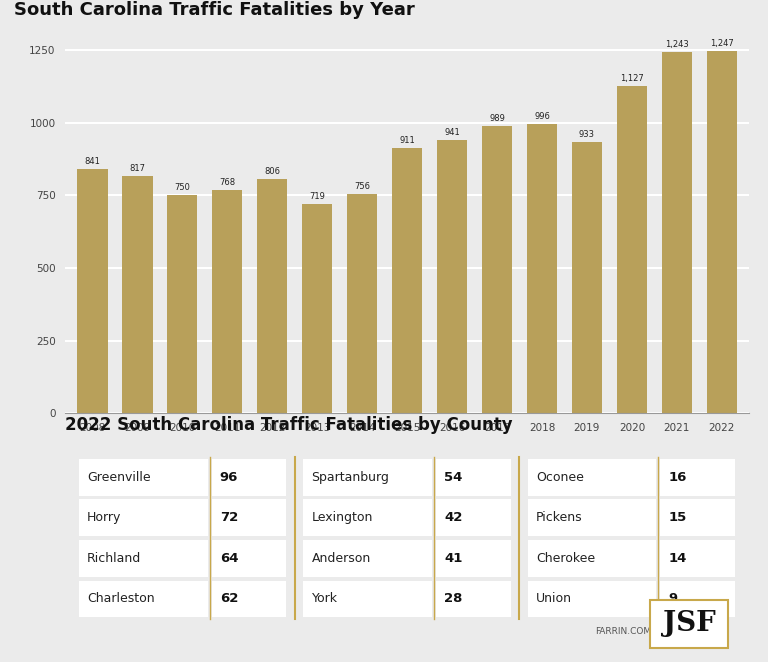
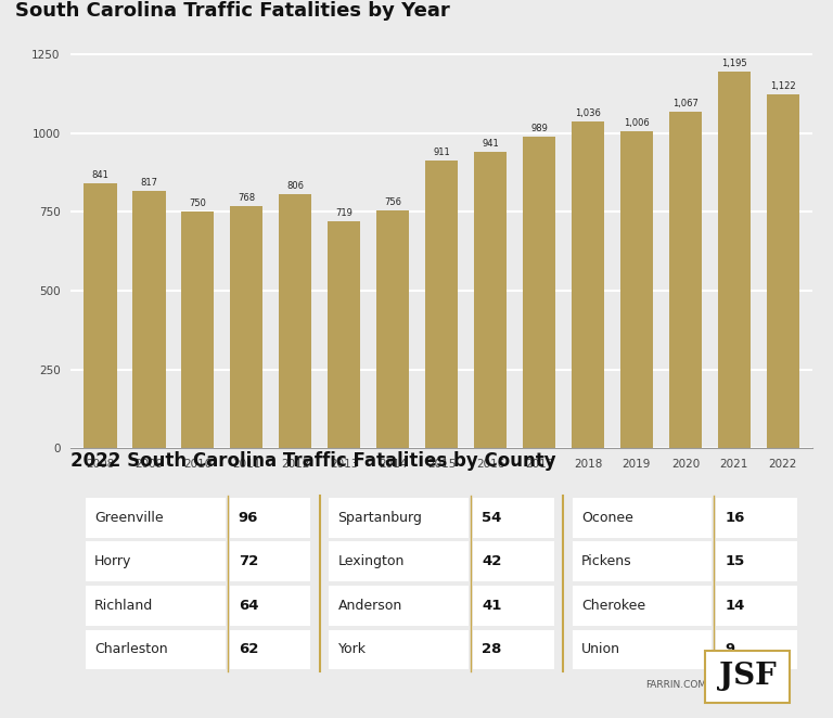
2018: 996 -> 1,036
2019: 933 -> 1,006
2020: 1,127 -> 1,067
2021: 1,243 -> 1,195
2022: 1,247 -> 1,122
